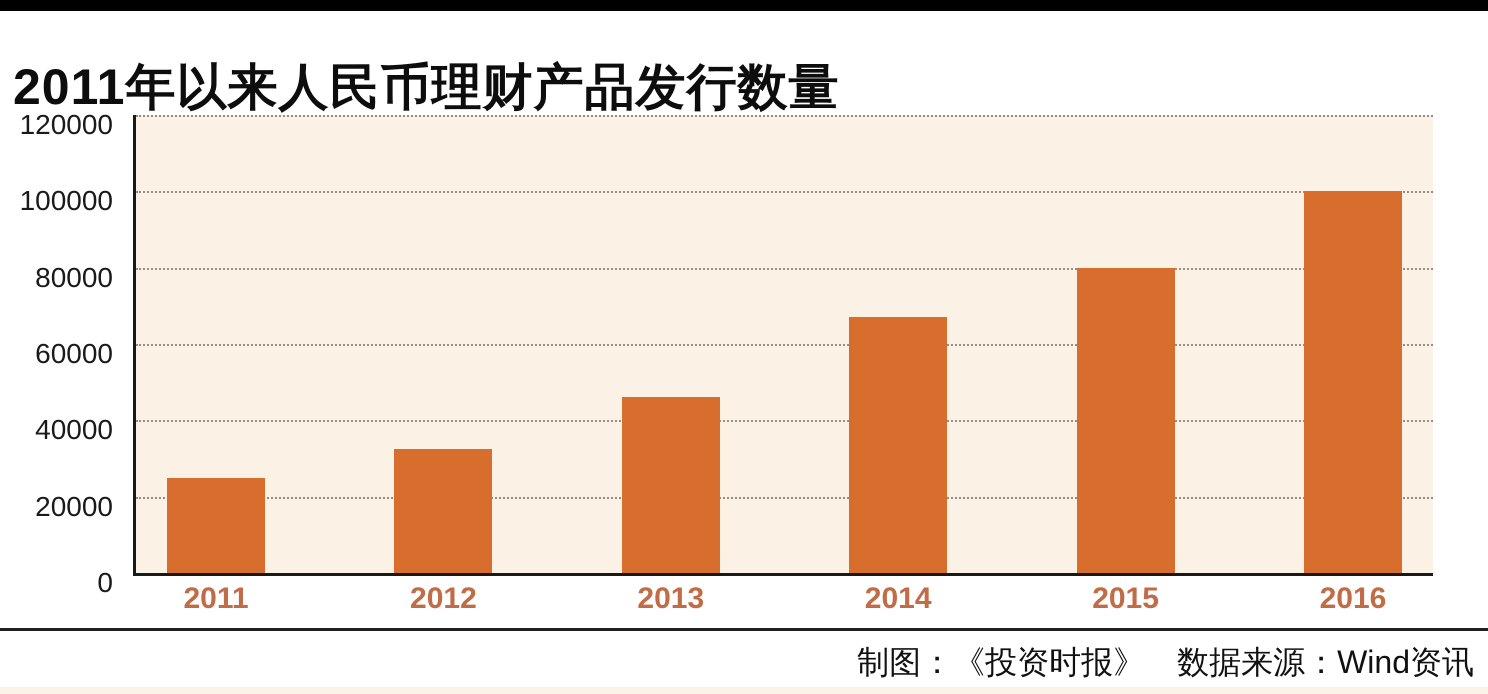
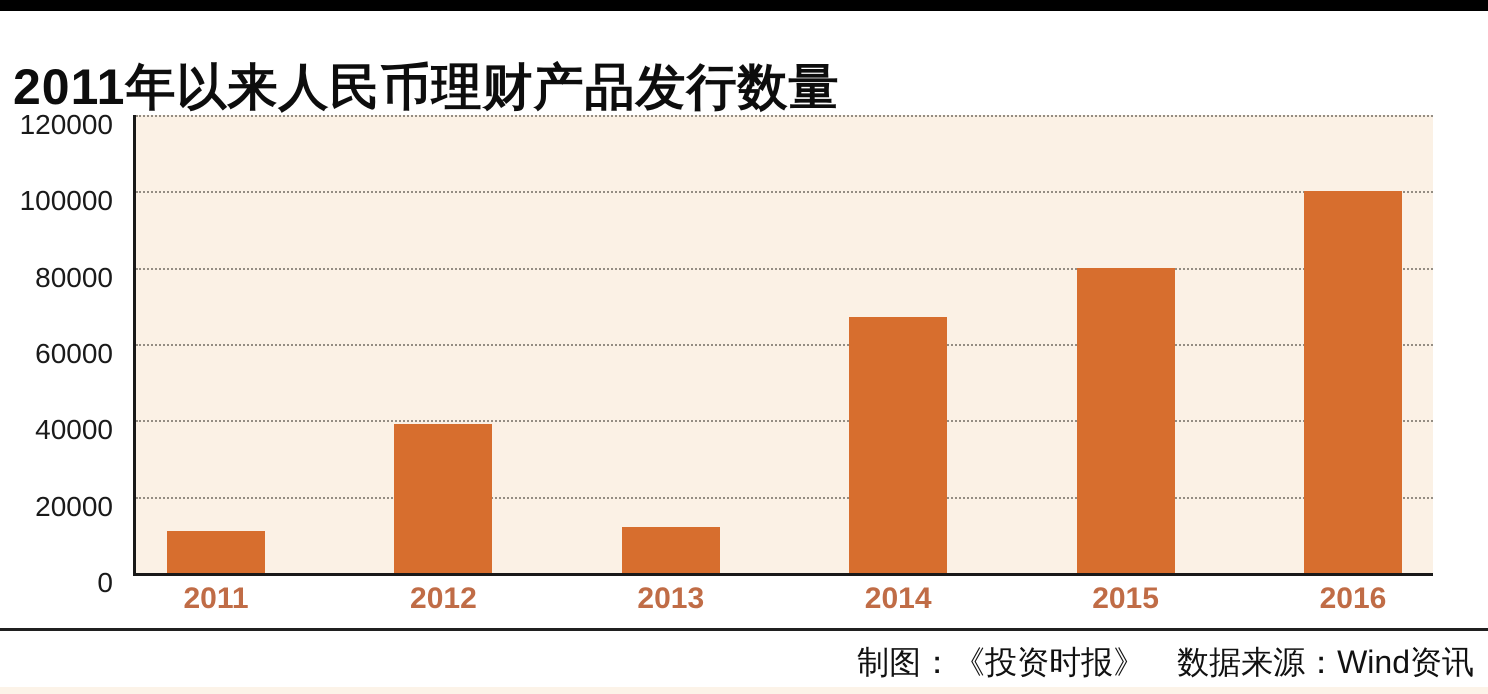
2011: 25000 -> 11000
2012: 32000 -> 39000
2013: 46000 -> 12000
